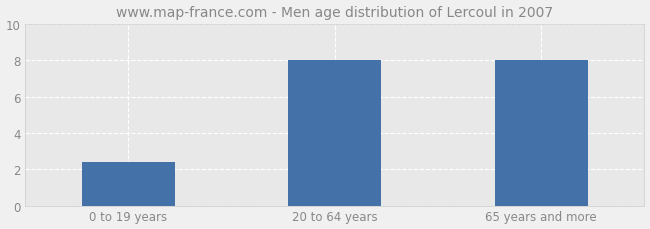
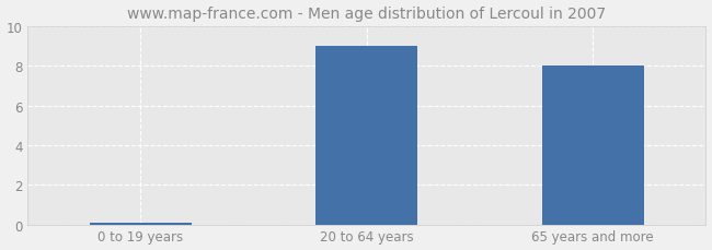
0 to 19 years: 2.4 -> 0.1
20 to 64 years: 8.0 -> 9.0
